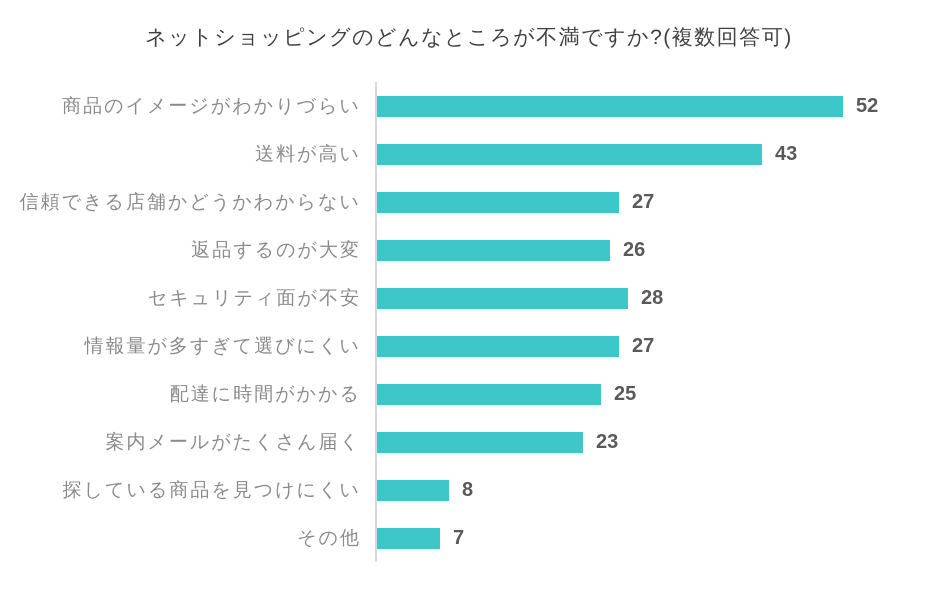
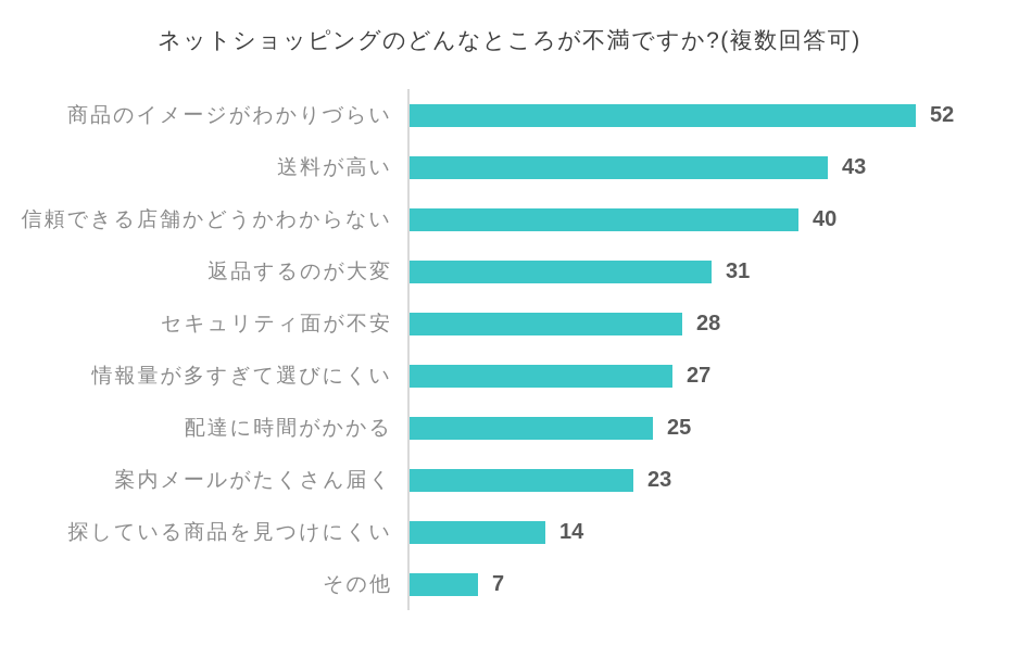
信頼できる店舗かどうかわからない: 27 -> 40
返品するのが大変: 26 -> 31
探している商品を見つけにくい: 8 -> 14
